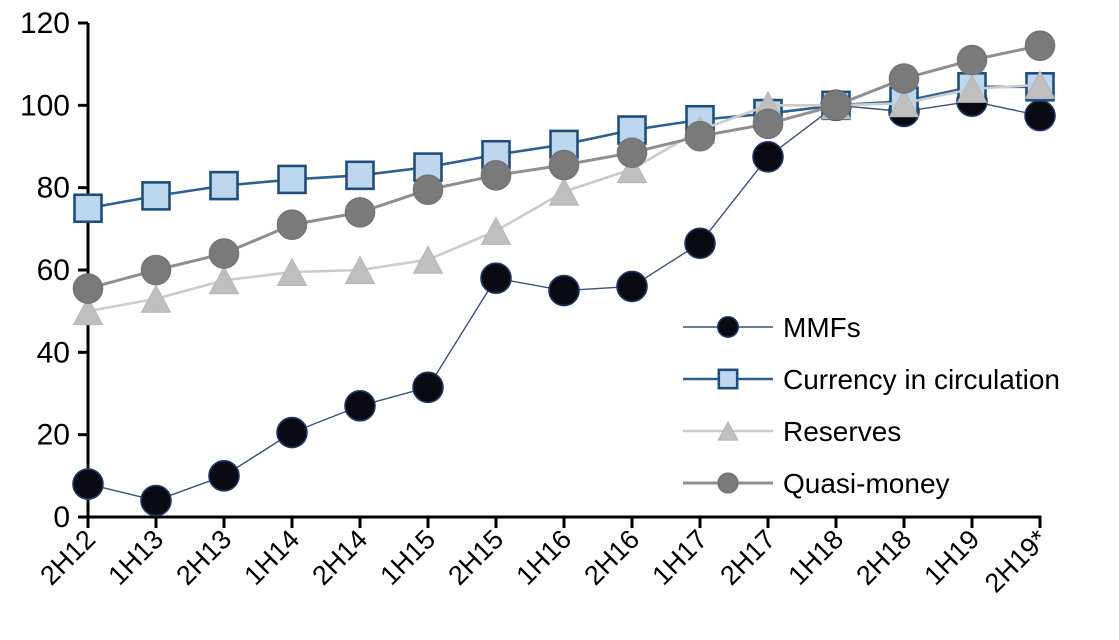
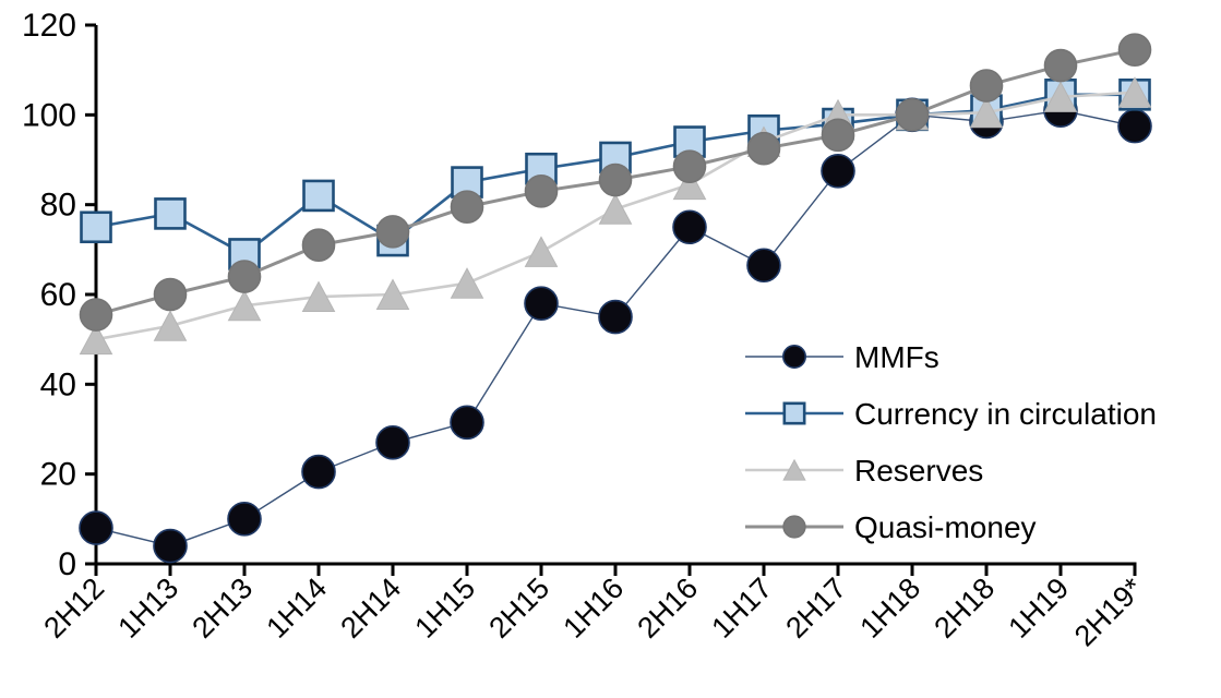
Currency in circulation/2H13: 80 -> 69
Currency in circulation/2H14: 83 -> 72
MMFs/2H16: 56 -> 75
